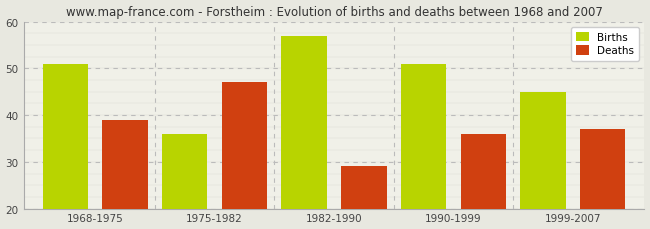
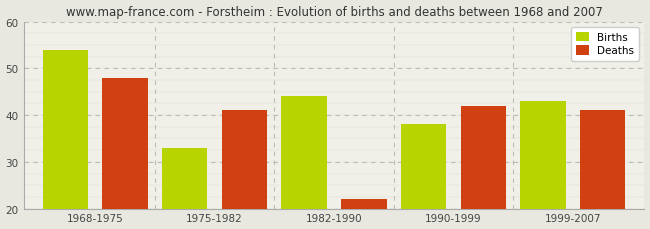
Births/1968-1975: 51 -> 54
Deaths/1968-1975: 39 -> 48
Births/1975-1982: 36 -> 33
Deaths/1975-1982: 47 -> 41
Births/1982-1990: 57 -> 44
Deaths/1982-1990: 29 -> 22
Births/1990-1999: 51 -> 38
Deaths/1990-1999: 36 -> 42
Births/1999-2007: 45 -> 43
Deaths/1999-2007: 37 -> 41
